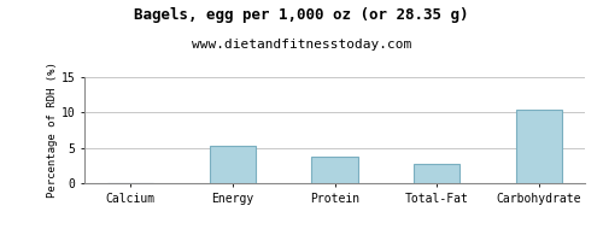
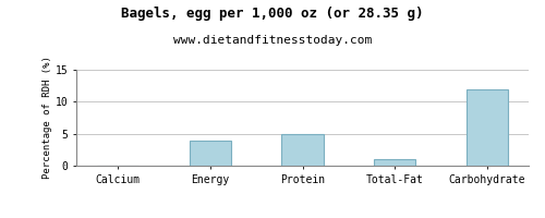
Energy: 5.2 -> 4.0
Protein: 3.8 -> 5.0
Total-Fat: 2.8 -> 1.1
Carbohydrate: 10.4 -> 12.0
